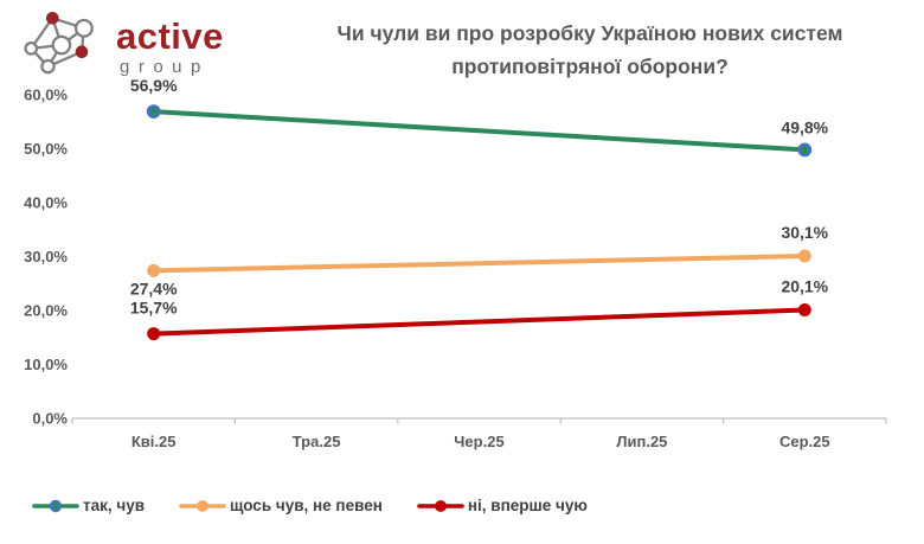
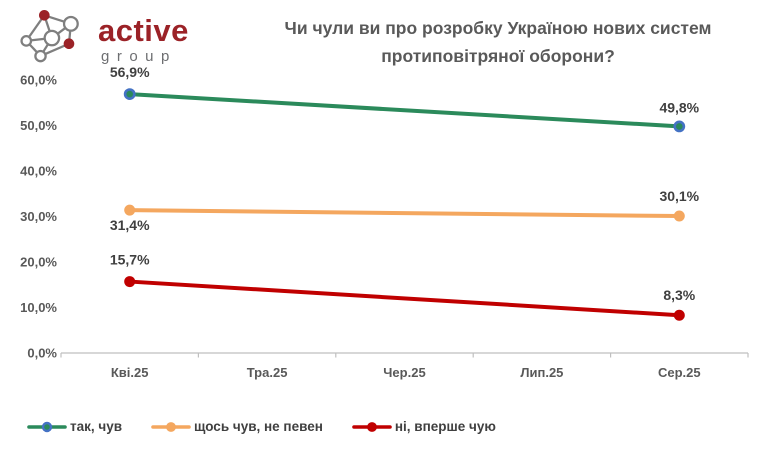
щось чув, не певен/Кві.25: 27,4% -> 31,4%
ні, вперше чую/Сер.25: 20,1% -> 8,3%
